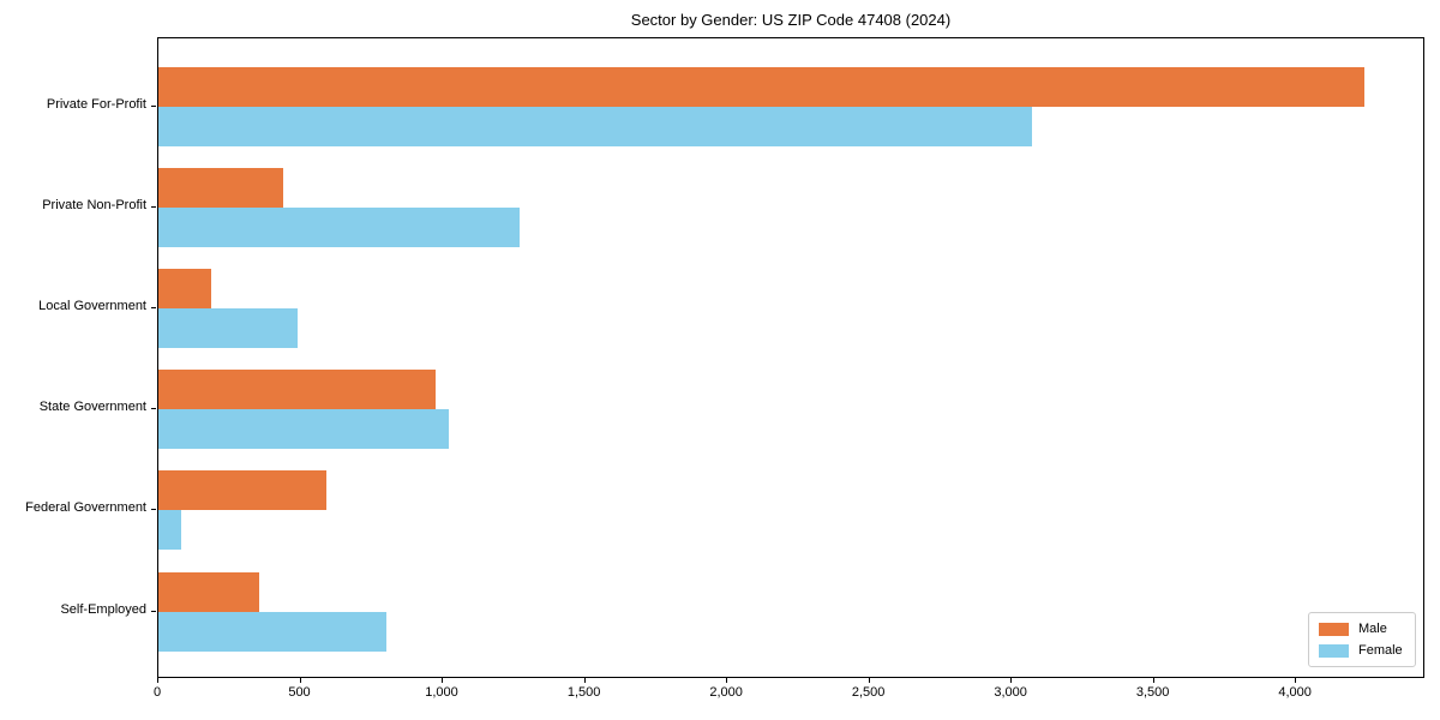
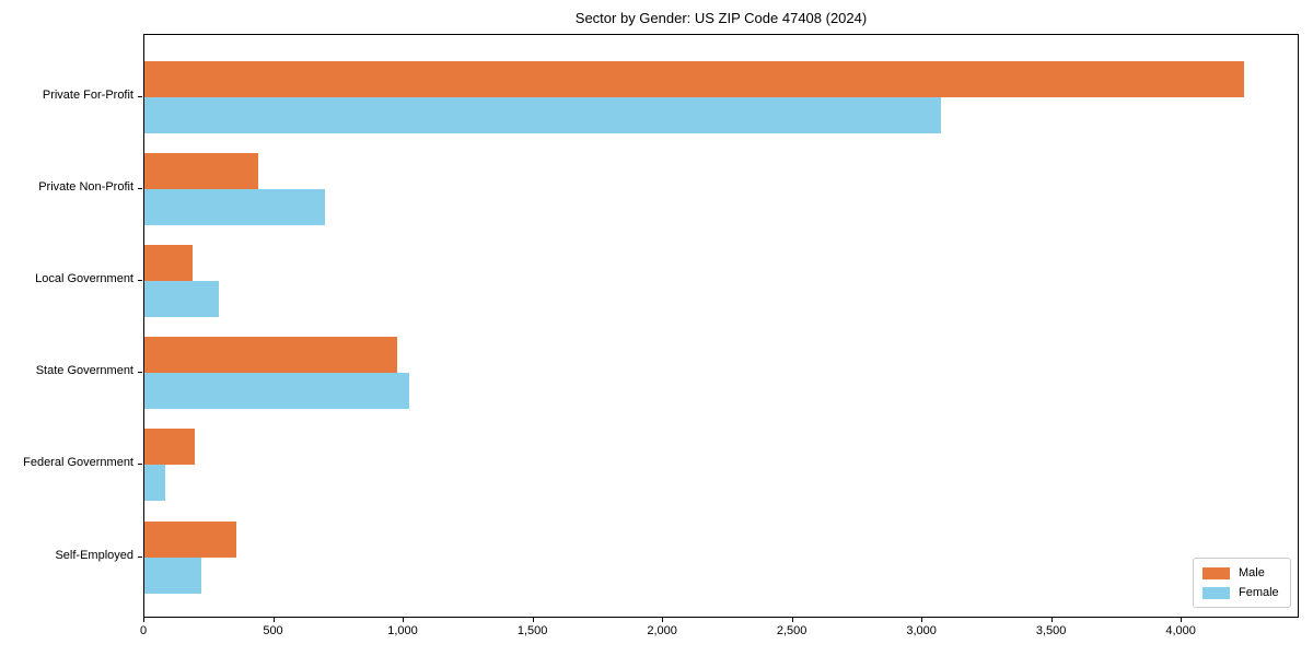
Female/Private Non-Profit: 1270 -> 700
Female/Local Government: 490 -> 280
Male/Federal Government: 590 -> 200
Female/Self-Employed: 800 -> 220
